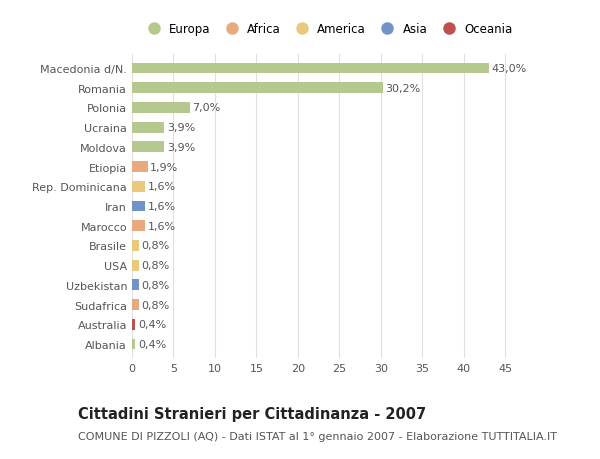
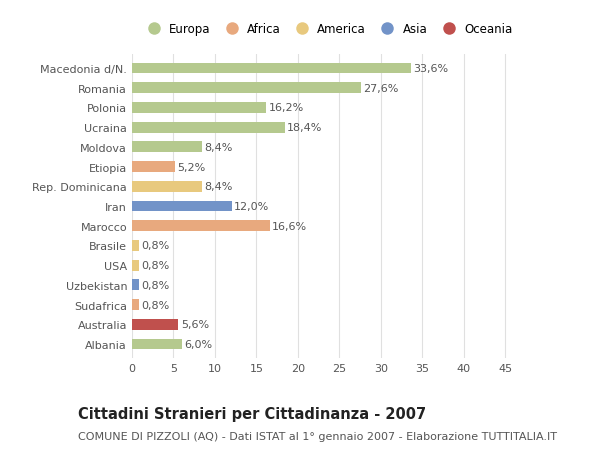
Macedonia d/N.: 43,0% -> 33,6%
Romania: 30,2% -> 27,6%
Polonia: 7,0% -> 16,2%
Ucraina: 3,9% -> 18,4%
Moldova: 3,9% -> 8,4%
Etiopia: 1,9% -> 5,2%
Rep. Dominicana: 1,6% -> 8,4%
Iran: 1,6% -> 12,0%
Marocco: 1,6% -> 16,6%
Australia: 0,4% -> 5,6%
Albania: 0,4% -> 6,0%
